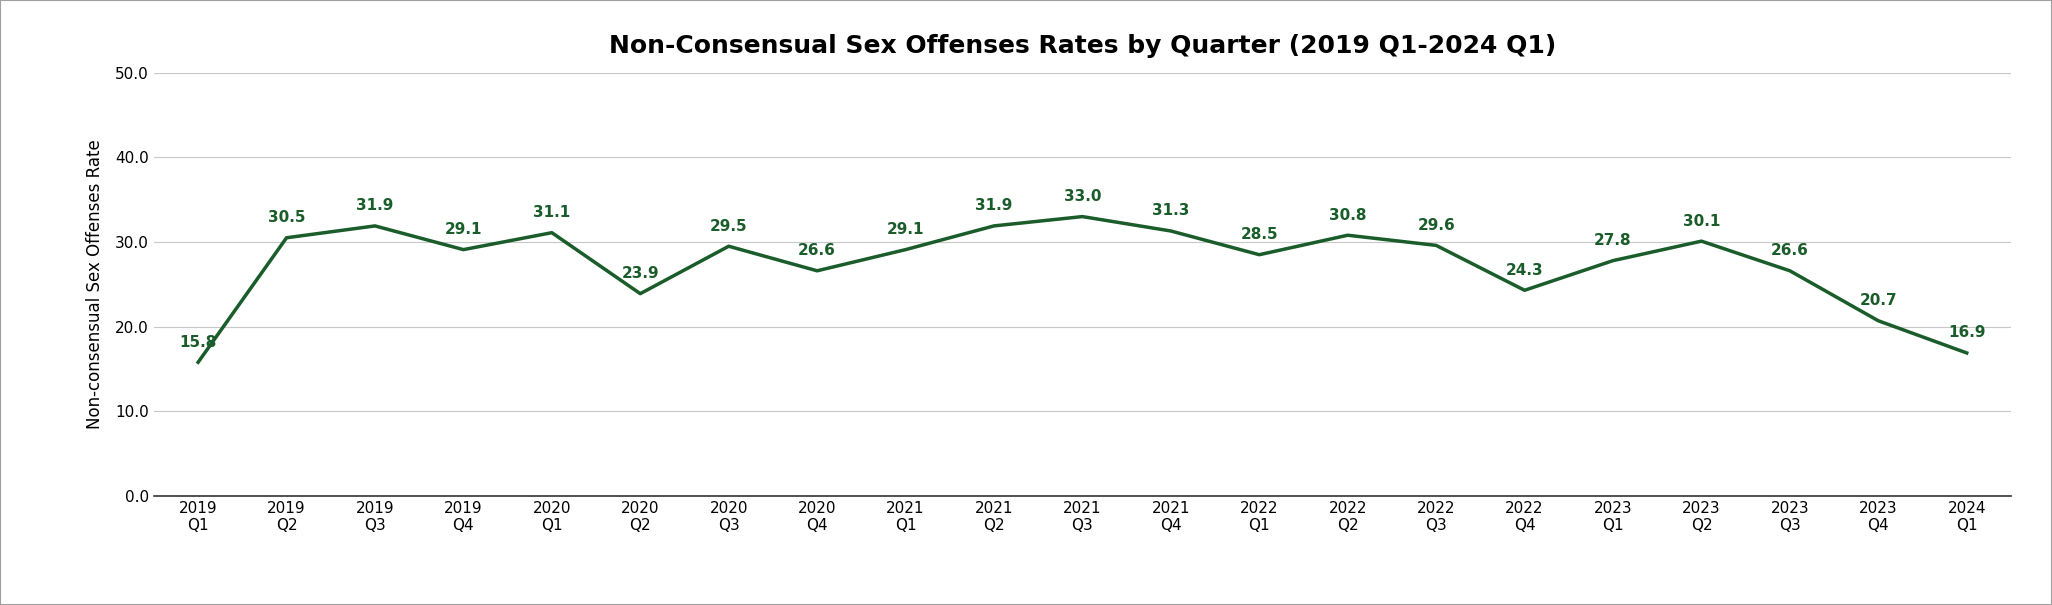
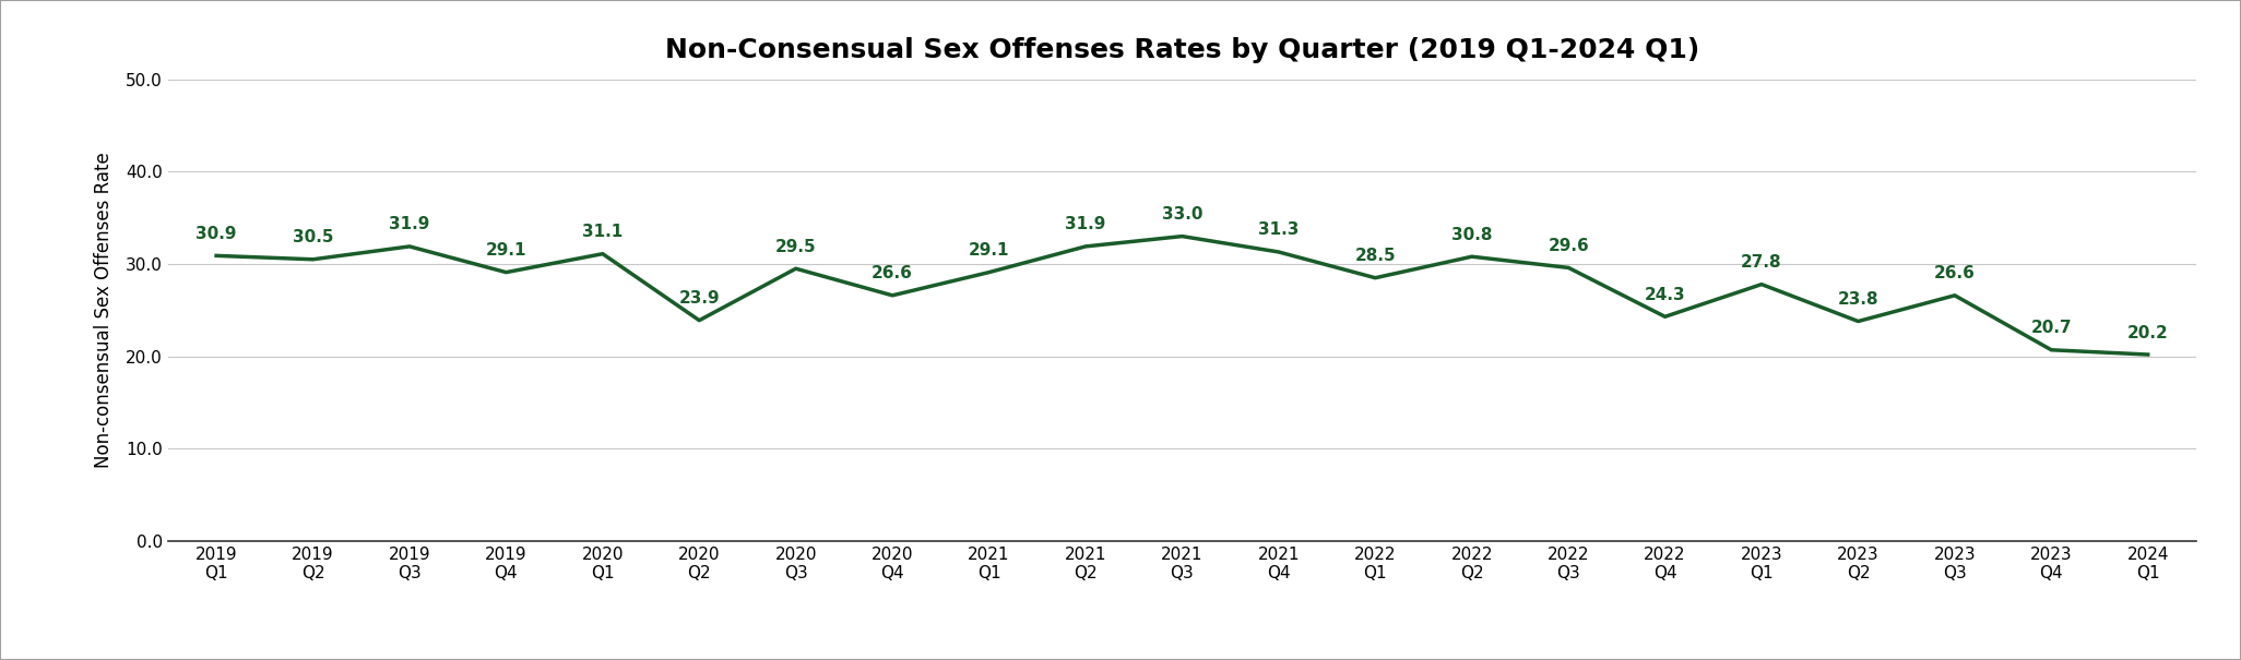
2019 Q1: 15.8 -> 30.9
2023 Q2: 30.1 -> 23.8
2024 Q1: 16.9 -> 20.2
